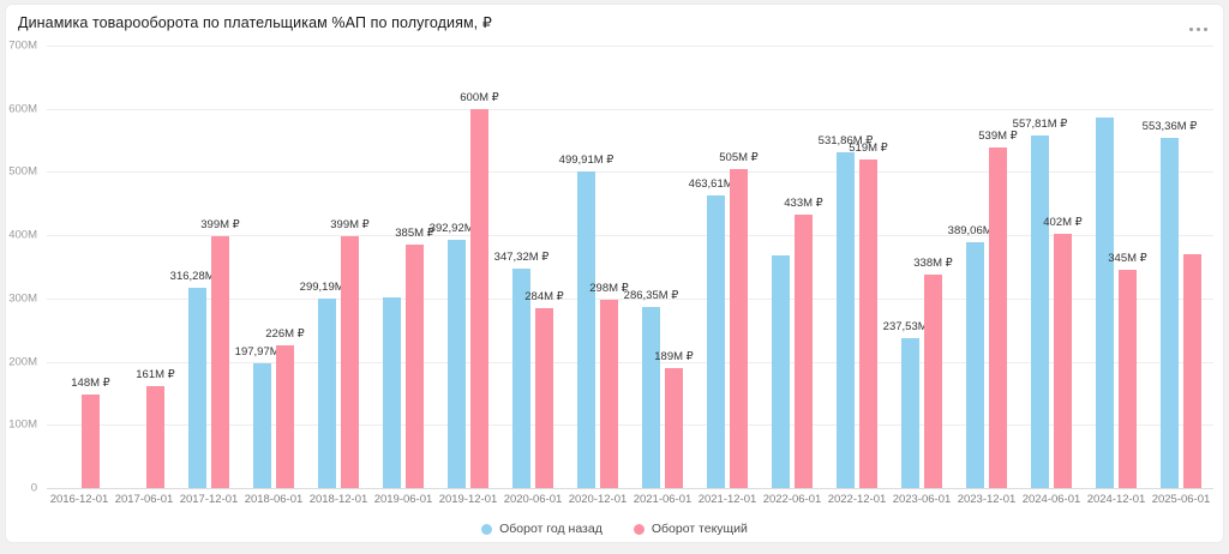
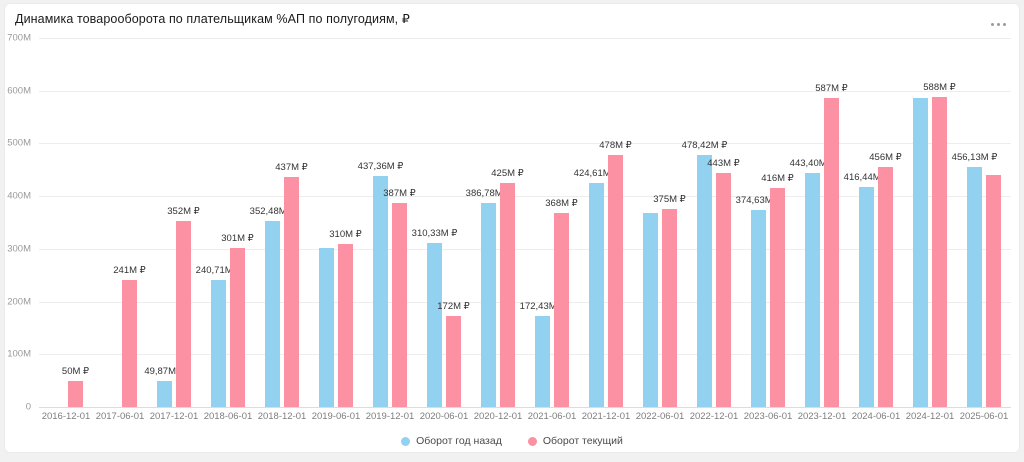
Оборот текущий/2016-12-01: 148M -> 50M
Оборот текущий/2017-06-01: 161M -> 241M
Оборот год назад/2017-12-01: 316,28M -> 49,87M
Оборот текущий/2017-12-01: 399M -> 352M
Оборот год назад/2018-06-01: 197,97M -> 240,71M
Оборот текущий/2018-06-01: 226M -> 301M
Оборот год назад/2018-12-01: 299,19M -> 352,48M
Оборот текущий/2018-12-01: 399M -> 437M
Оборот текущий/2019-06-01: 385M -> 310M
Оборот год назад/2019-12-01: 392,92M -> 437,36M
Оборот текущий/2019-12-01: 600M -> 387M
Оборот год назад/2020-06-01: 347,32M -> 310,33M
Оборот текущий/2020-06-01: 284M -> 172M
Оборот год назад/2020-12-01: 499,91M -> 386,78M
Оборот текущий/2020-12-01: 298M -> 425M
Оборот год назад/2021-06-01: 286,35M -> 172,43M
Оборот текущий/2021-06-01: 189M -> 368M
Оборот год назад/2021-12-01: 463,61M -> 424,61M
Оборот текущий/2021-12-01: 505M -> 478M
Оборот текущий/2022-06-01: 433M -> 375M
Оборот год назад/2022-12-01: 531,86M -> 478,42M
Оборот текущий/2022-12-01: 519M -> 443M
Оборот год назад/2023-06-01: 237,53M -> 374,63M
Оборот текущий/2023-06-01: 338M -> 416M
Оборот год назад/2023-12-01: 389,06M -> 443,40M
Оборот текущий/2023-12-01: 539M -> 587M
Оборот год назад/2024-06-01: 557,81M -> 416,44M
Оборот текущий/2024-06-01: 402M -> 456M
Оборот текущий/2024-12-01: 345M -> 588M
Оборот год назад/2025-06-01: 553,36M -> 456,13M
Оборот текущий/2025-06-01: 370M -> 440M
